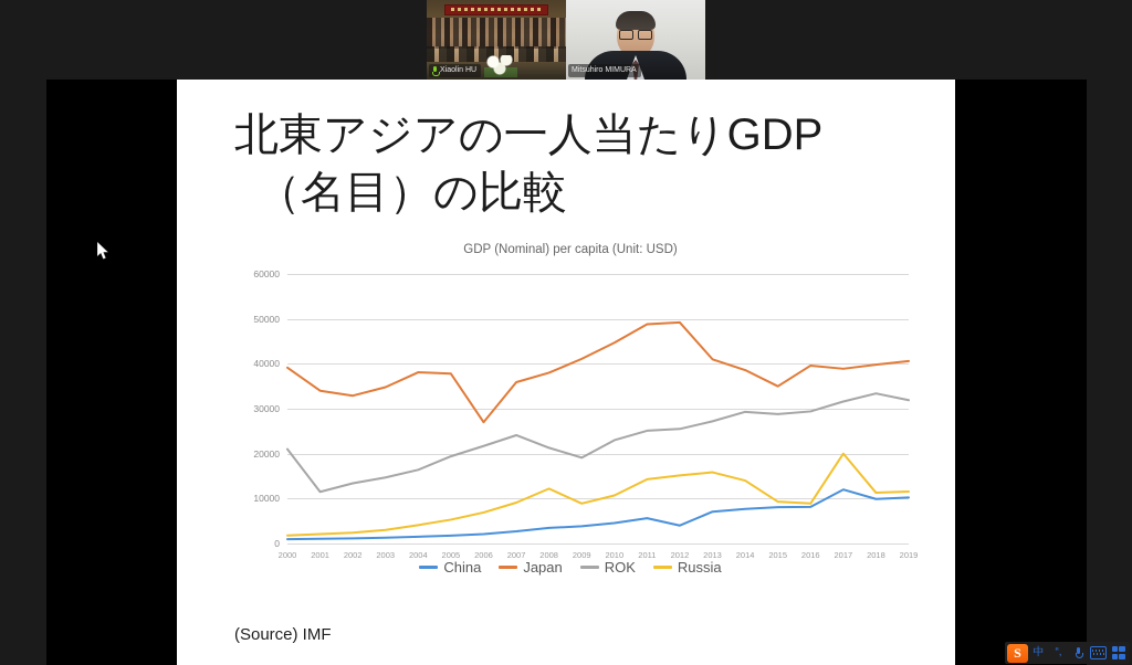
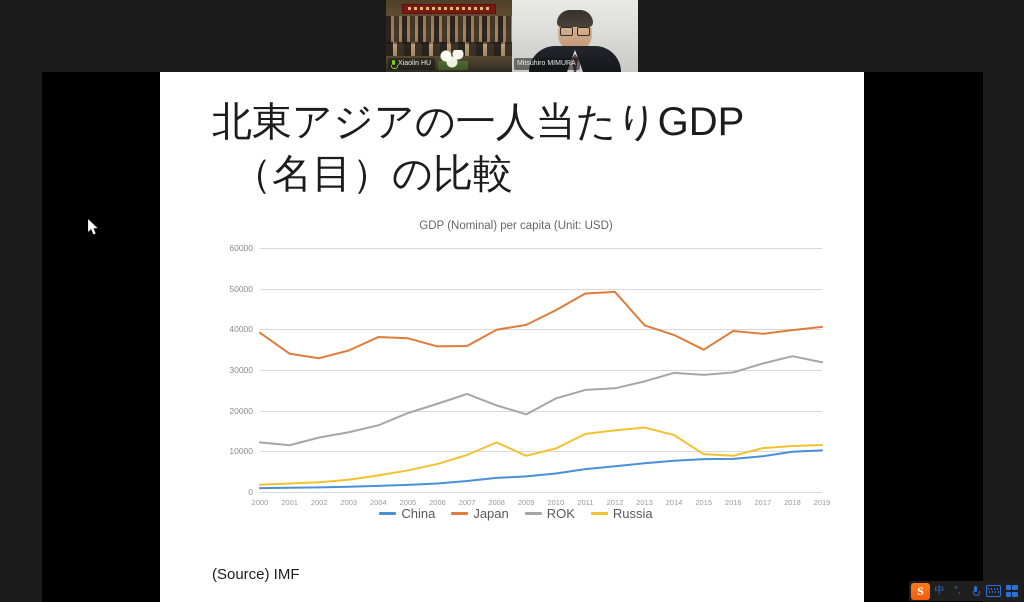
ROK/2000: 21000 -> 12000
Japan/2006: 27000 -> 36000
Japan/2008: 38000 -> 40000
China/2012: 4000 -> 6000
China/2017: 12000 -> 9000
Russia/2017: 20000 -> 11000
